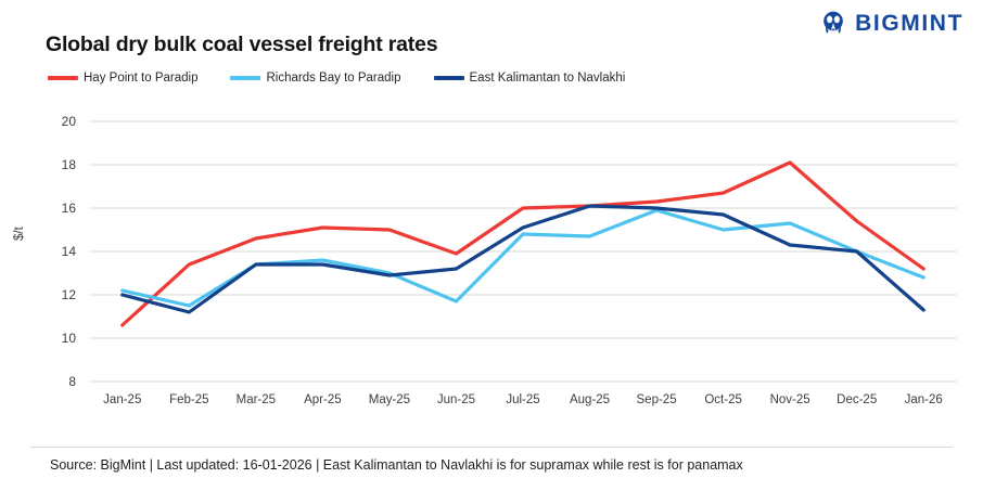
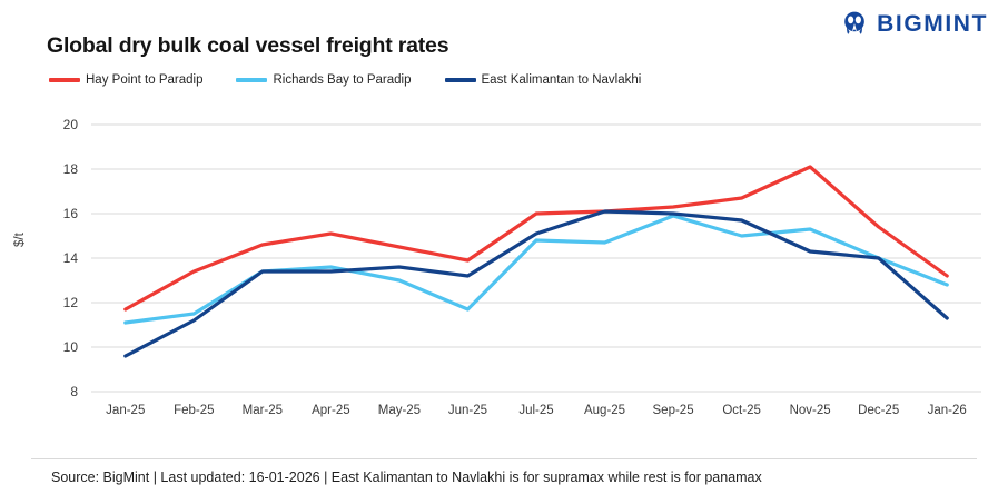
Hay Point to Paradip/Jan-25: 10.6 -> 11.7
Richards Bay to Paradip/Jan-25: 12.2 -> 11.1
East Kalimantan to Navlakhi/Jan-25: 12.0 -> 9.6
Hay Point to Paradip/May-25: 15.0 -> 14.5
East Kalimantan to Navlakhi/May-25: 12.9 -> 13.6
